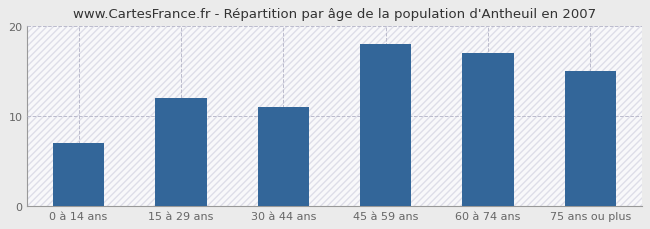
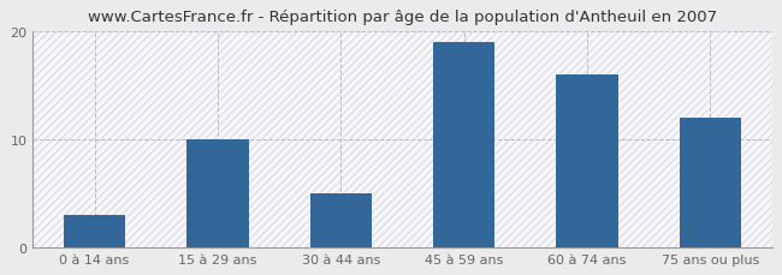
0 à 14 ans: 7 -> 3
15 à 29 ans: 12 -> 10
30 à 44 ans: 11 -> 5
45 à 59 ans: 18 -> 19
60 à 74 ans: 17 -> 16
75 ans ou plus: 15 -> 12
